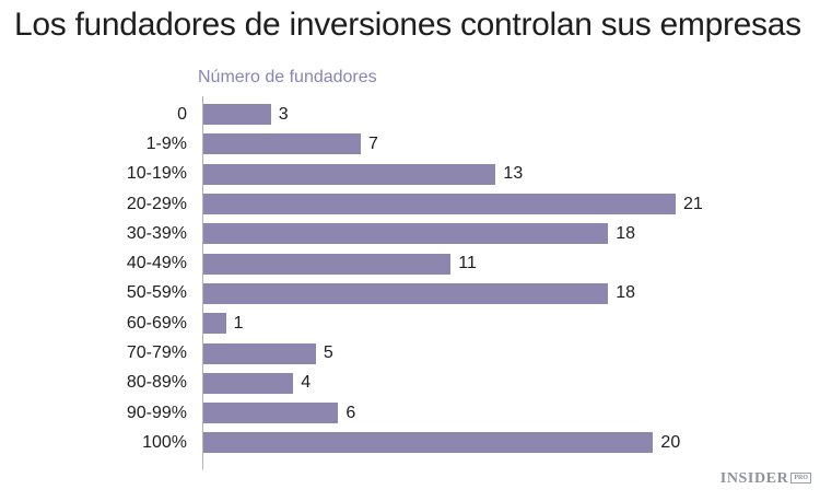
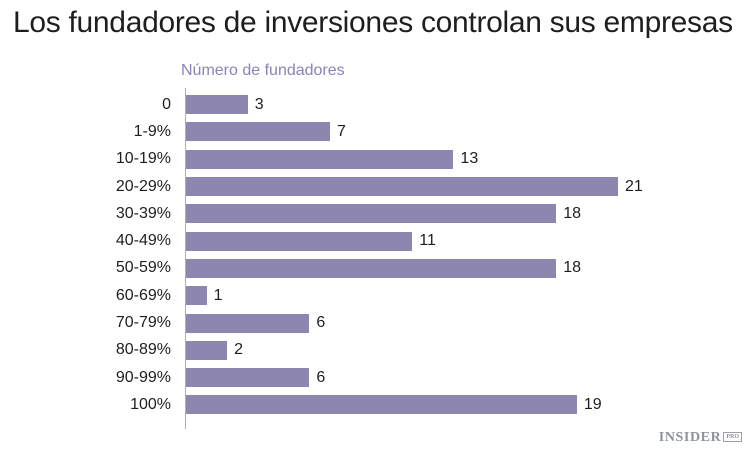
70-79%: 5 -> 6
80-89%: 4 -> 2
100%: 20 -> 19
